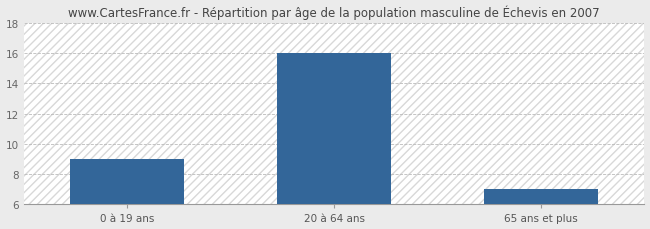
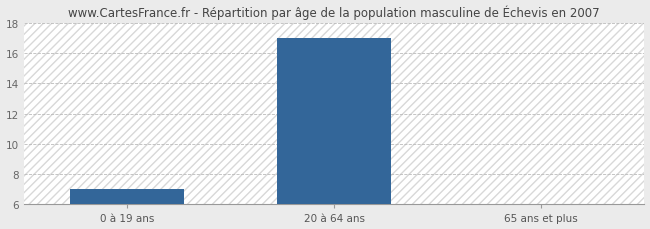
0 à 19 ans: 9 -> 7
20 à 64 ans: 16 -> 17
65 ans et plus: 7 -> 6
